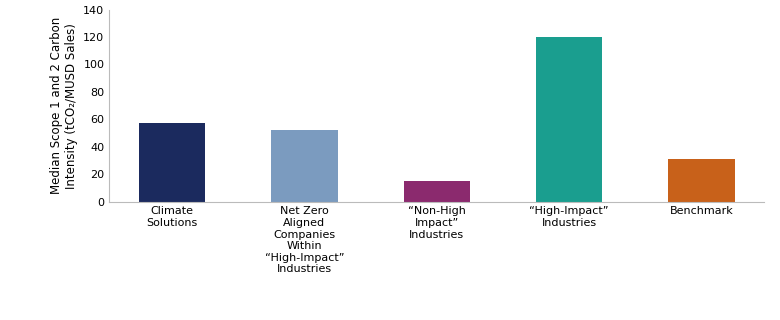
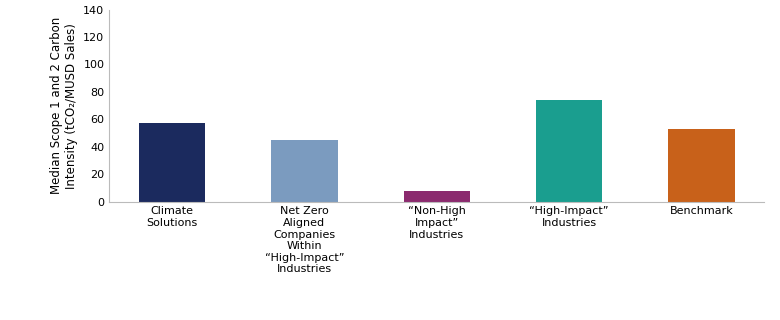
Net Zero Aligned Companies Within “High-Impact” Industries: 52 -> 45
“Non-High Impact” Industries: 15 -> 8
“High-Impact” Industries: 120 -> 74
Benchmark: 31 -> 53
